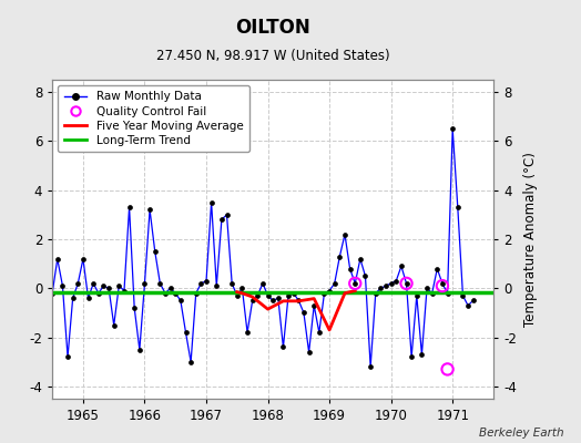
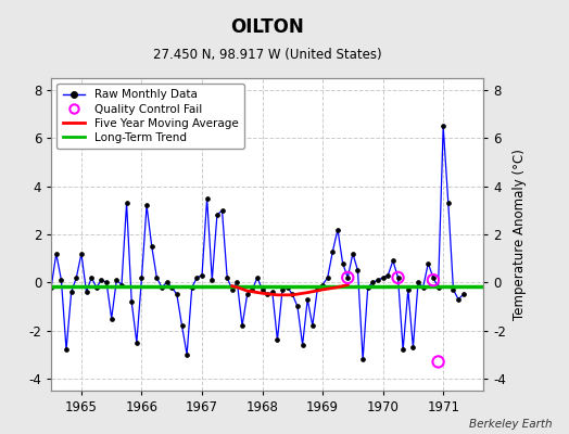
Five Year Moving Average/1968: -0.85 -> -0.45
Five Year Moving Average/1969: -1.70 -> -0.30
